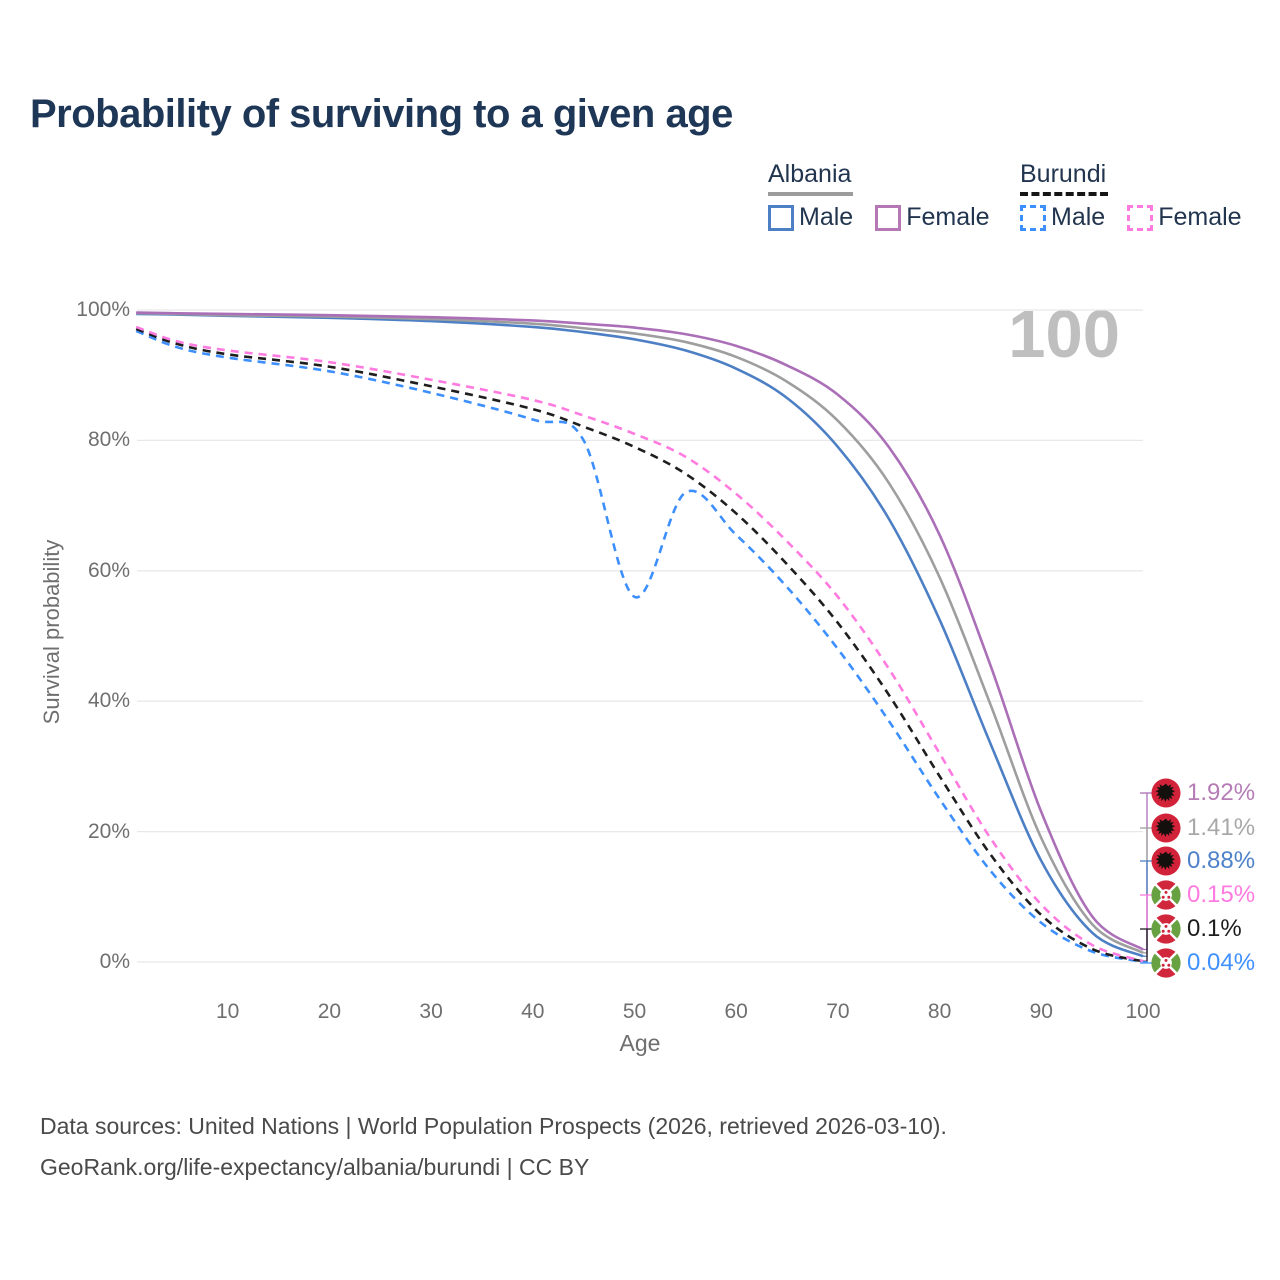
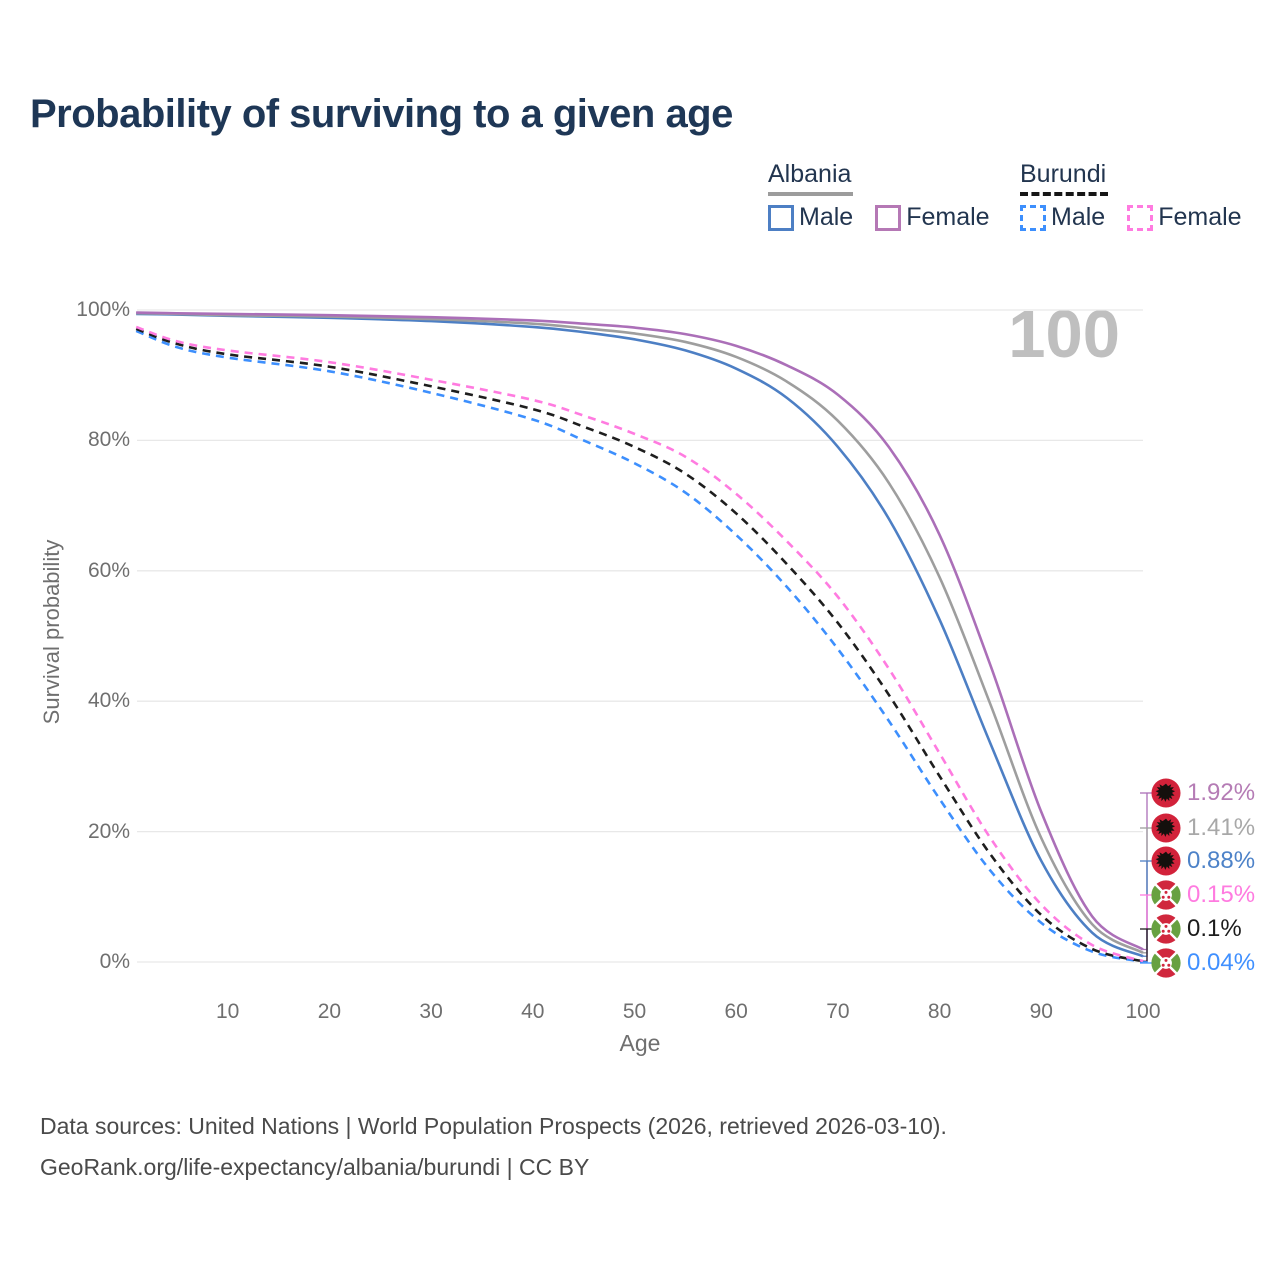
Burundi Male/50: 56% -> 76%
